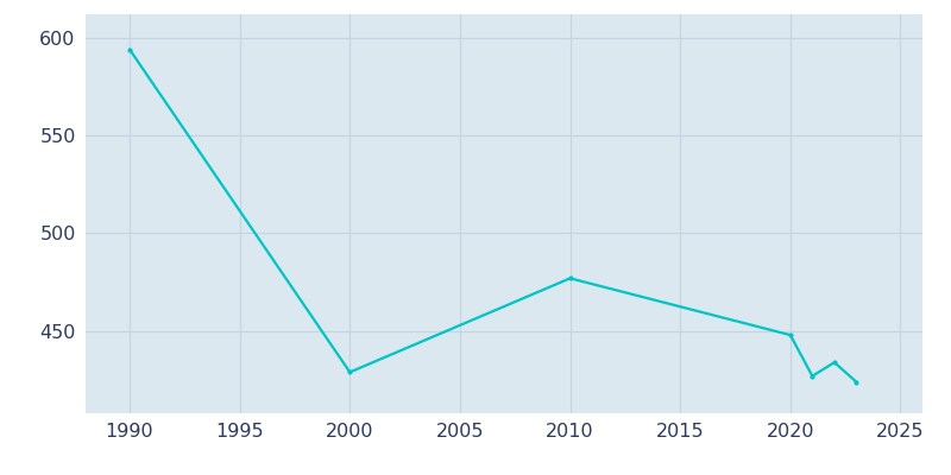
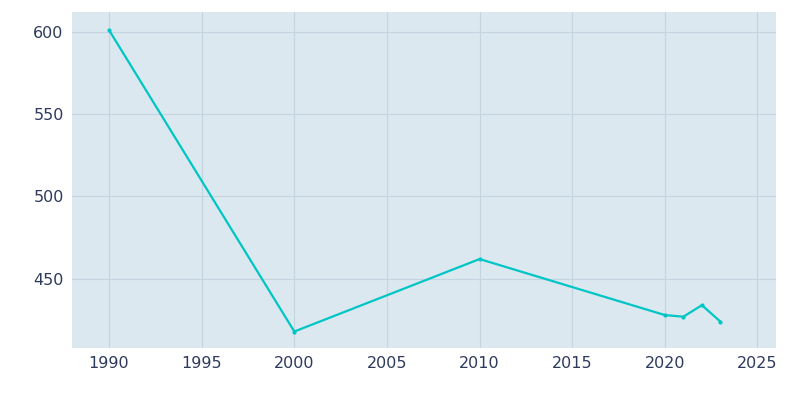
1990: 594 -> 601
2000: 429 -> 418
2010: 477 -> 462
2020: 448 -> 428
